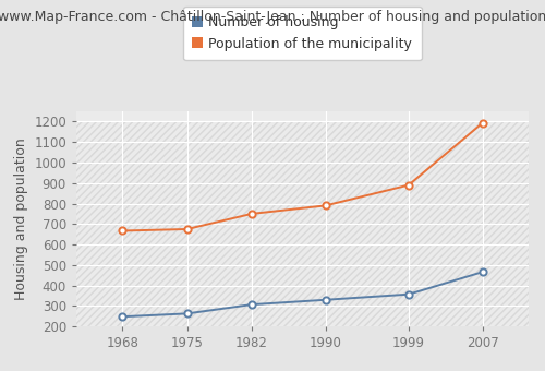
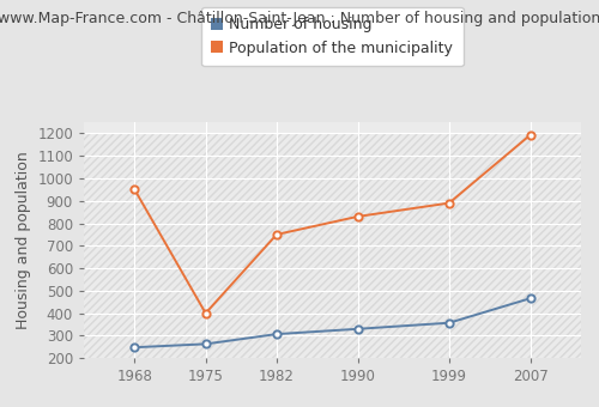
Population of the municipality/1968: 670 -> 950
Population of the municipality/1975: 680 -> 400
Population of the municipality/1990: 790 -> 830
